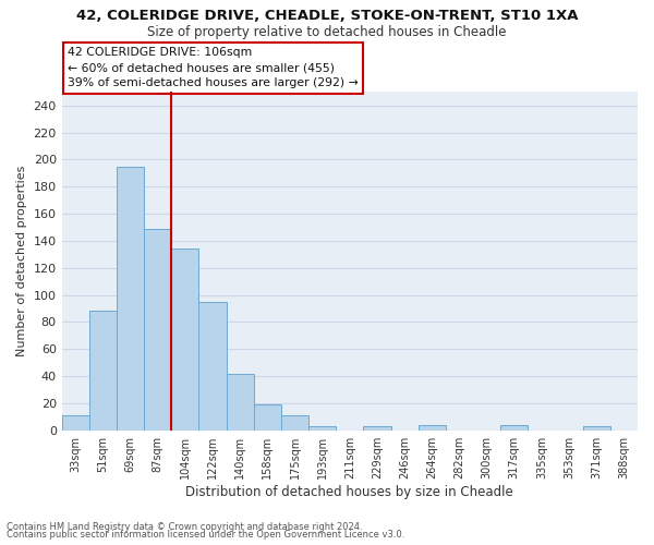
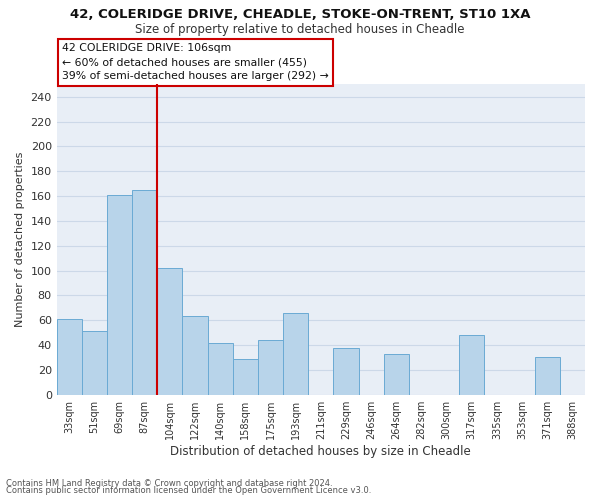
33sqm: 11 -> 61
51sqm: 88 -> 51
69sqm: 195 -> 161
87sqm: 149 -> 165
104sqm: 134 -> 102
122sqm: 95 -> 63
158sqm: 19 -> 29
175sqm: 11 -> 44
193sqm: 3 -> 66
229sqm: 3 -> 38
264sqm: 4 -> 33
317sqm: 4 -> 48
371sqm: 3 -> 30
